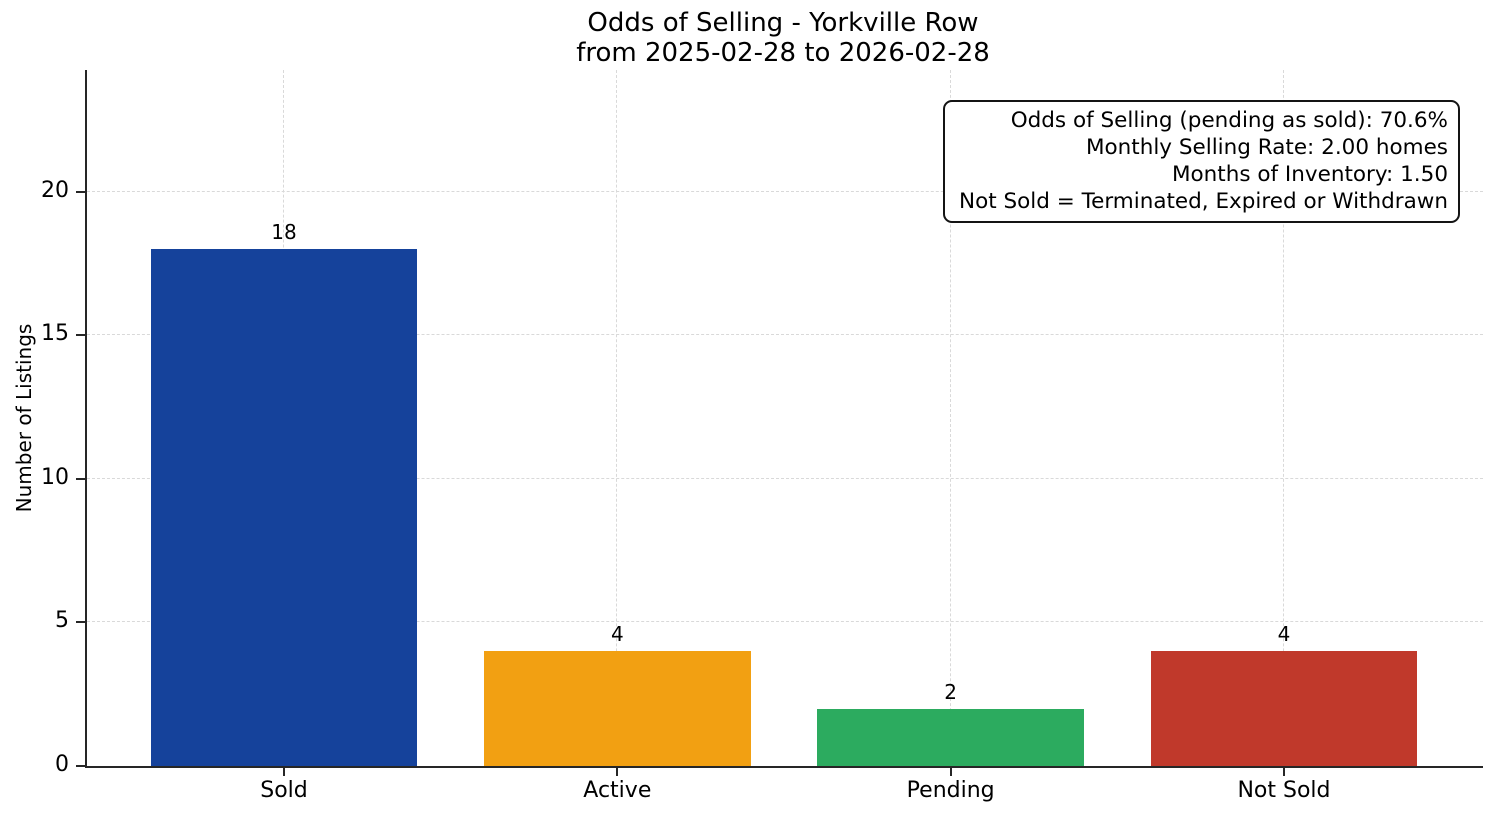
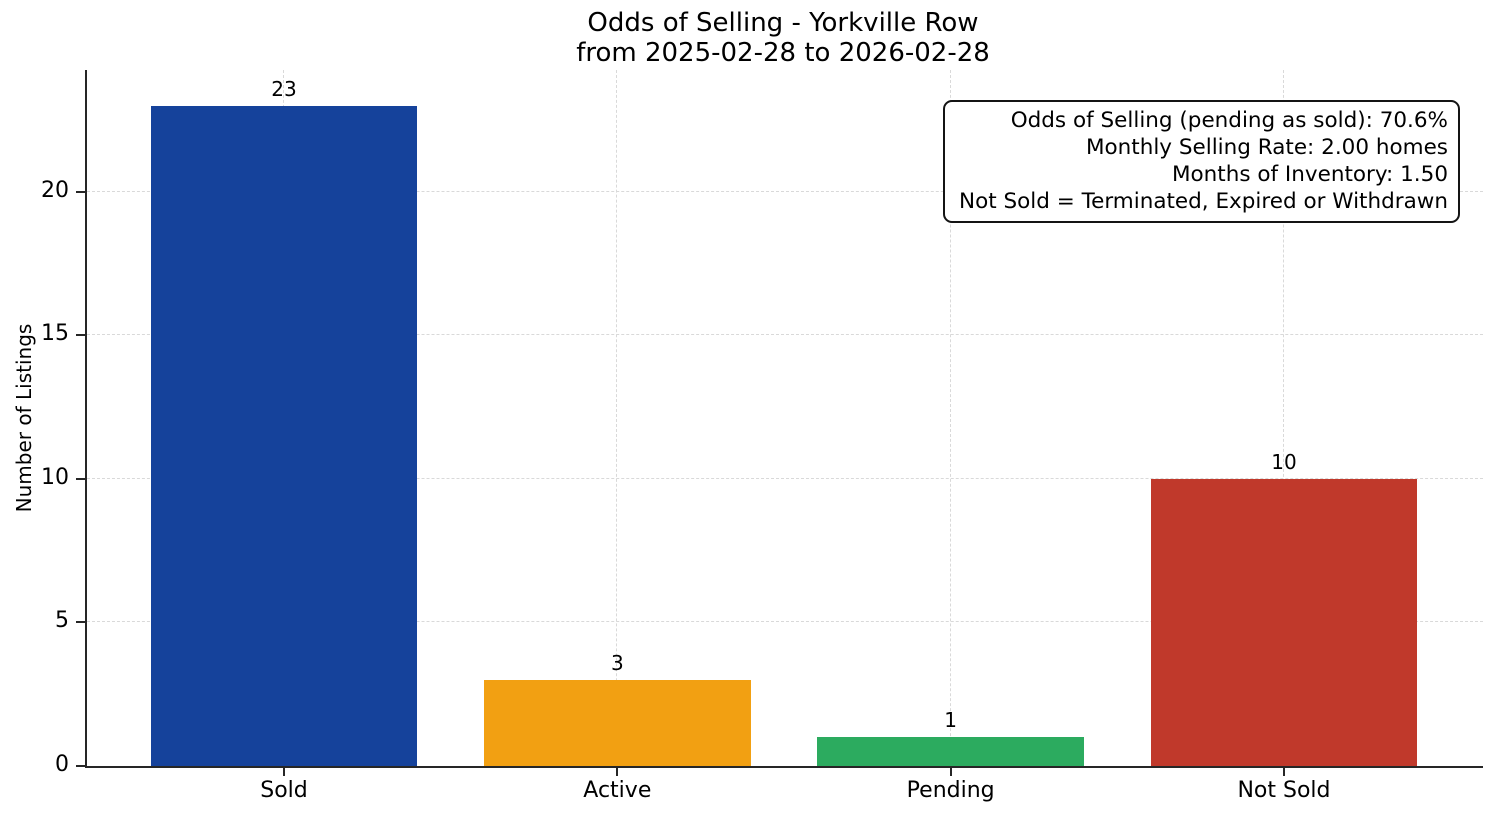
Sold: 18 -> 23
Active: 4 -> 3
Pending: 2 -> 1
Not Sold: 4 -> 10
